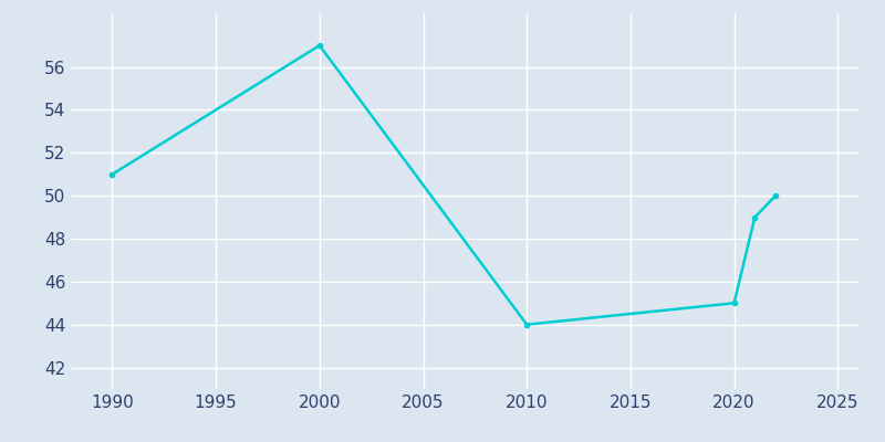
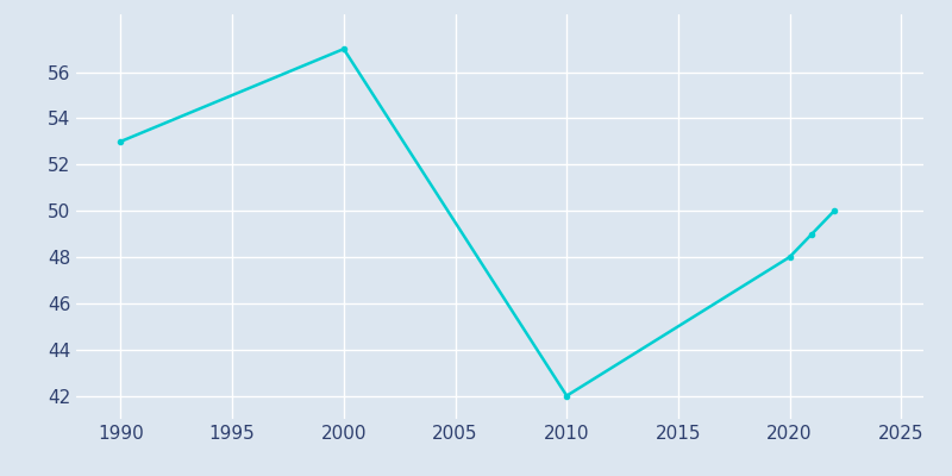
1990: 51 -> 53
2010: 44 -> 42
2020: 45 -> 48
